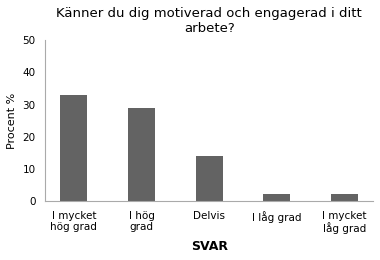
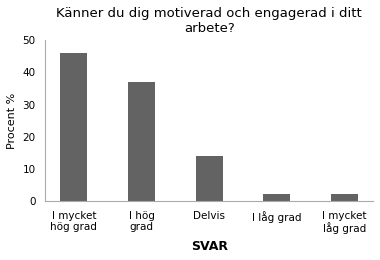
I mycket hög grad: 33 -> 46
I hög grad: 29 -> 37
